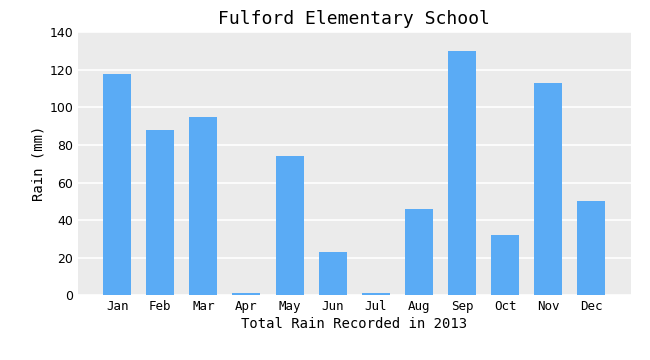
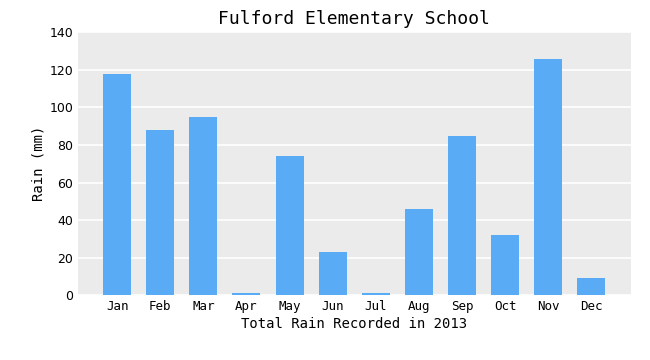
Sep: 130 -> 85
Nov: 113 -> 126
Dec: 50 -> 9
